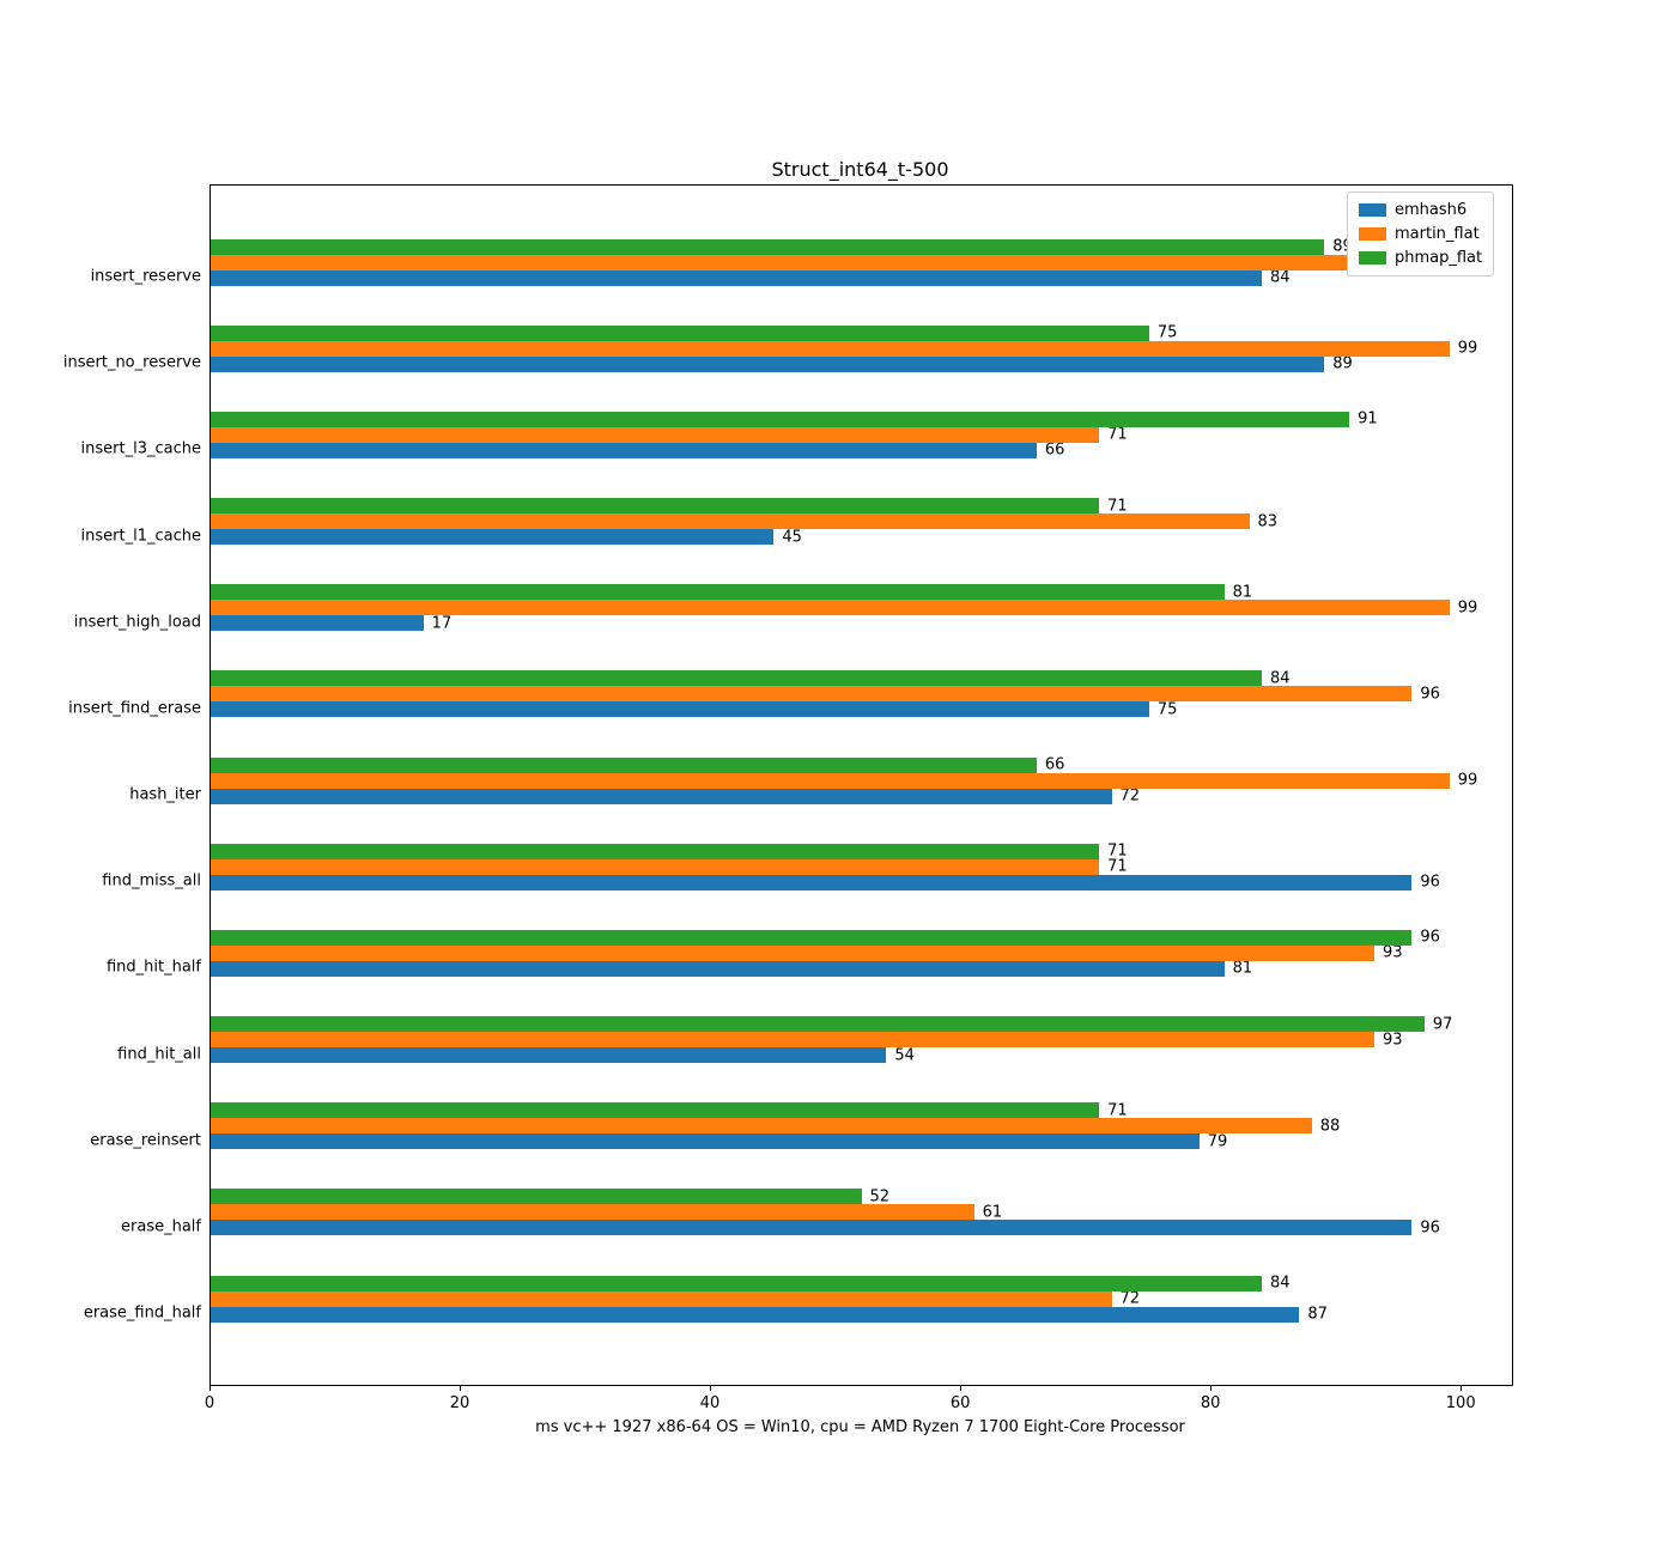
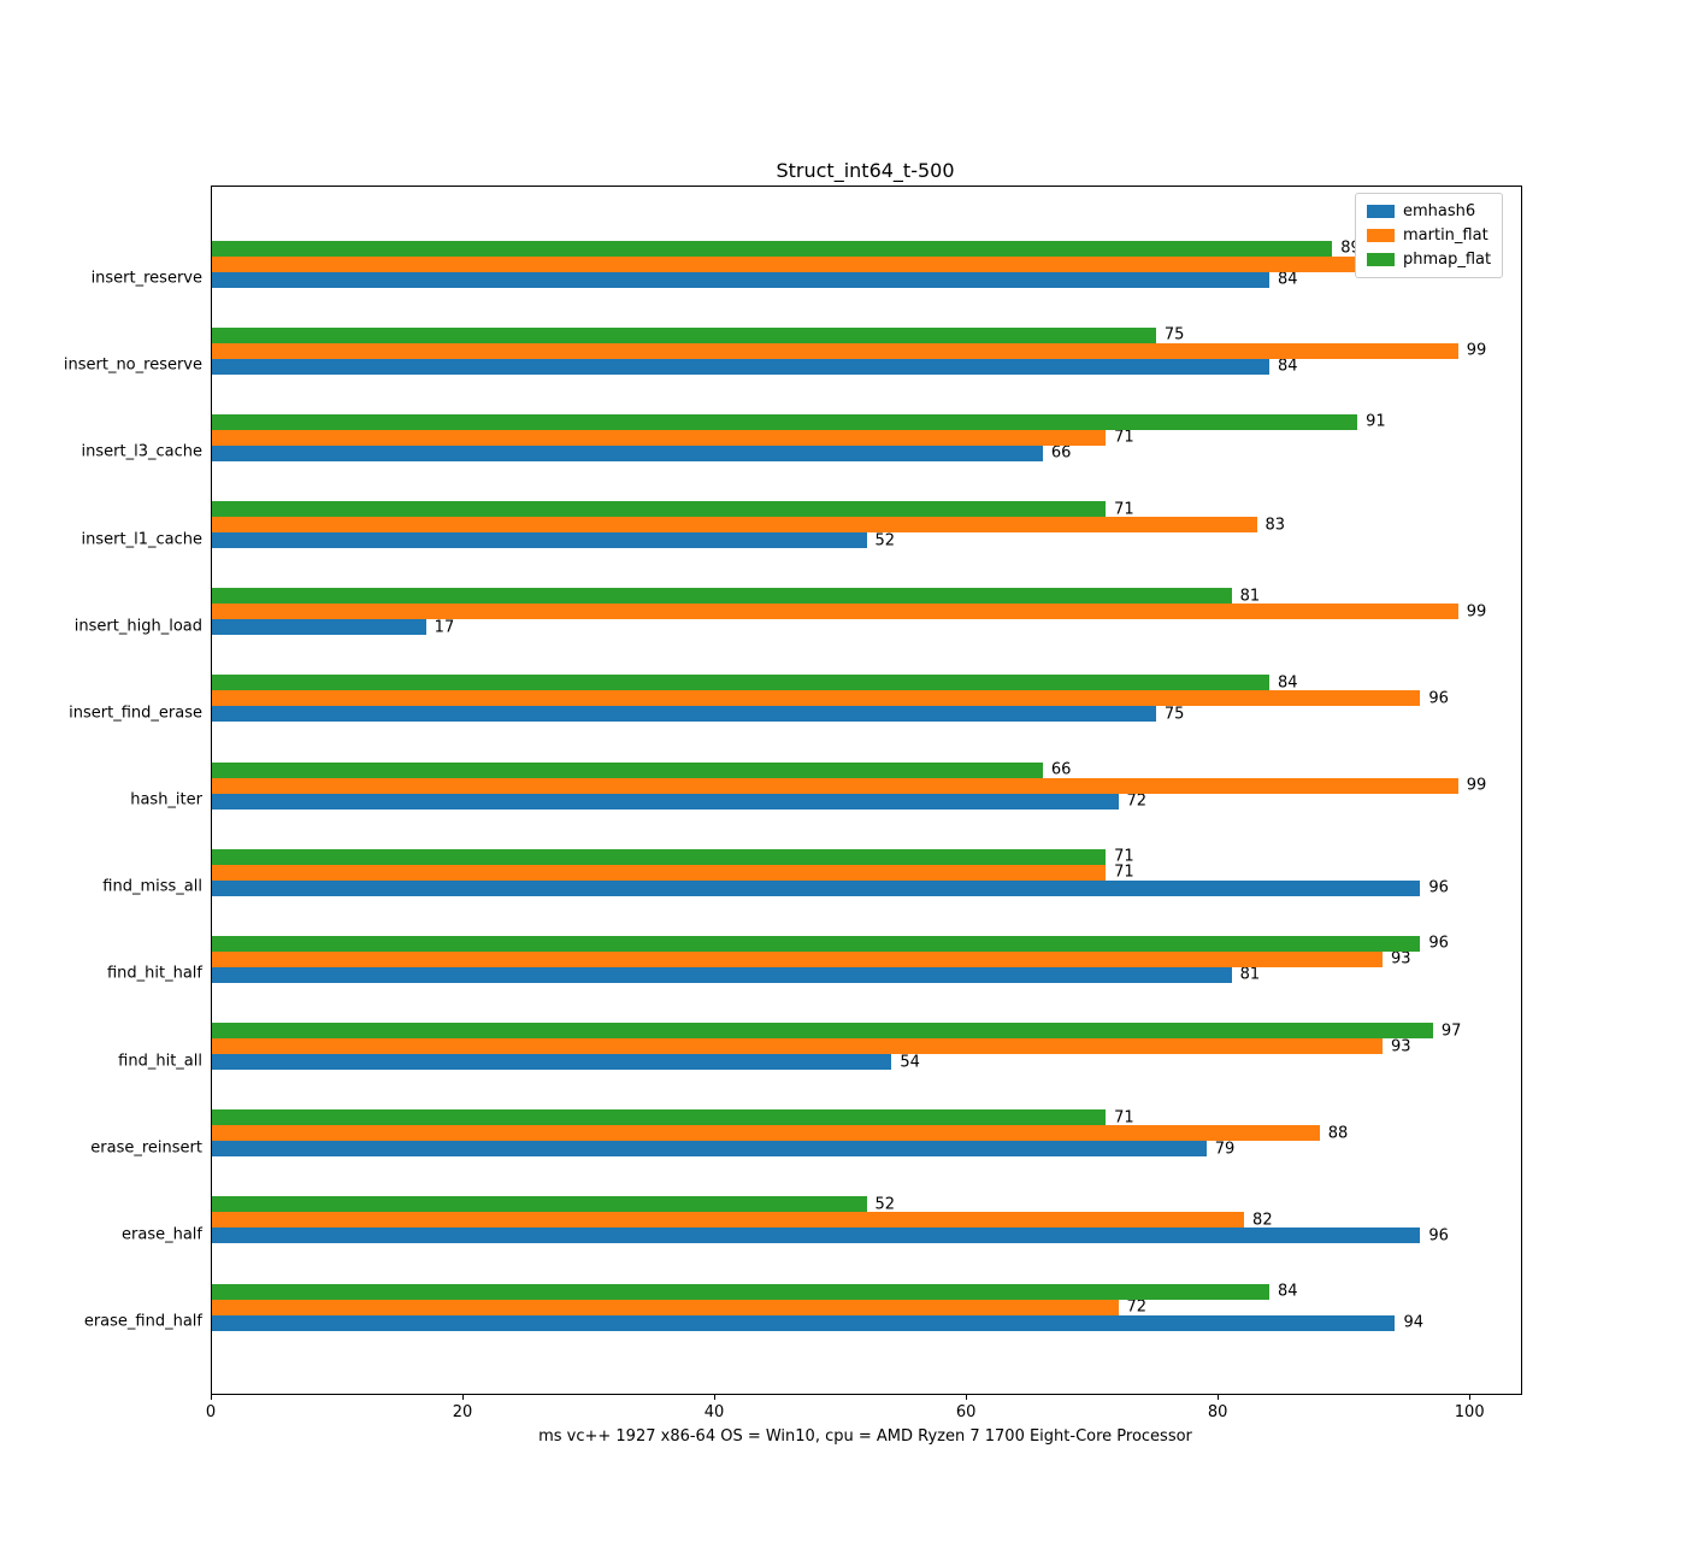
emhash6/insert_no_reserve: 89 -> 84
emhash6/insert_l1_cache: 45 -> 52
martin_flat/erase_half: 61 -> 82
emhash6/erase_find_half: 87 -> 94
